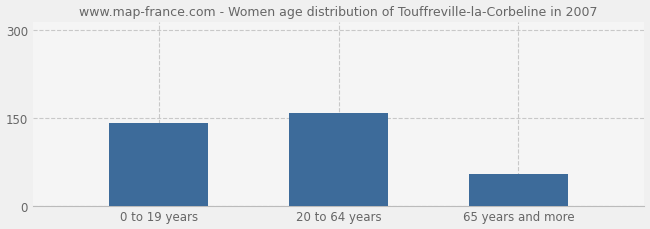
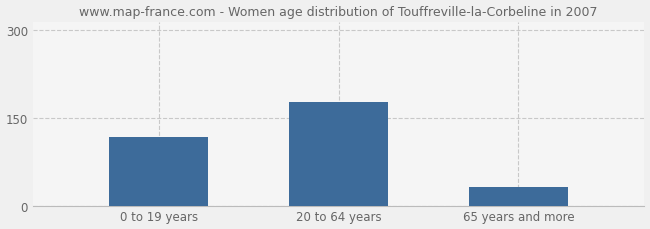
0 to 19 years: 142 -> 118
20 to 64 years: 158 -> 178
65 years and more: 54 -> 32
